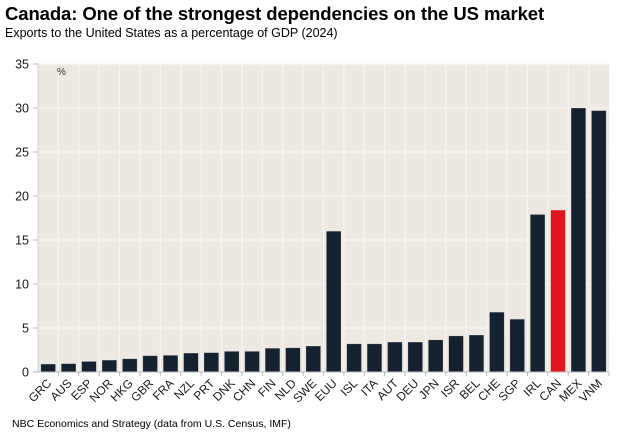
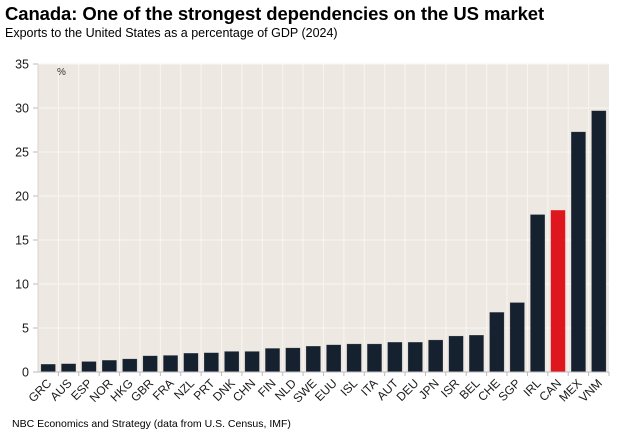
EUU: 16 -> 3
SGP: 6 -> 8
MEX: 30 -> 27
